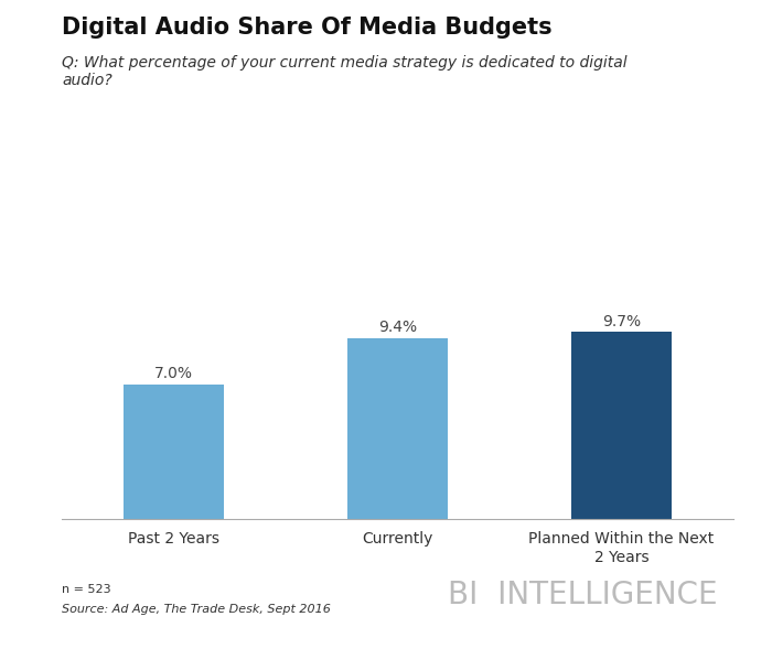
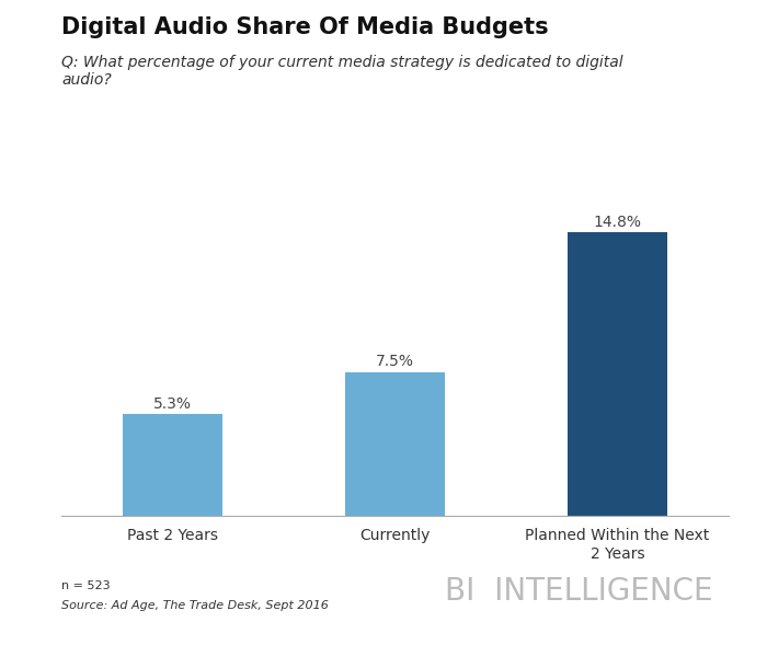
Past 2 Years: 7.0% -> 5.3%
Currently: 9.4% -> 7.5%
Planned Within the Next 2 Years: 9.7% -> 14.8%
